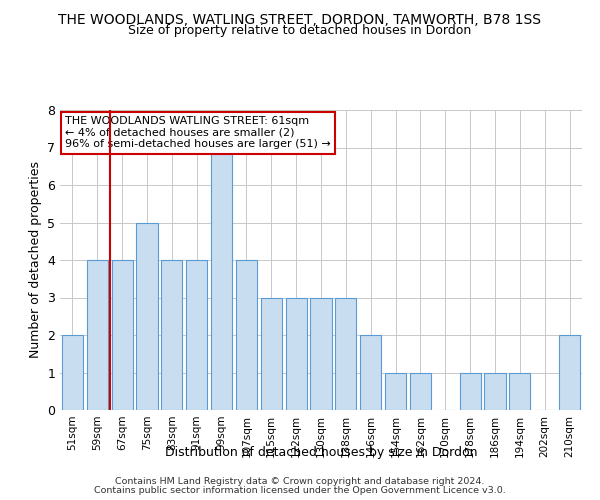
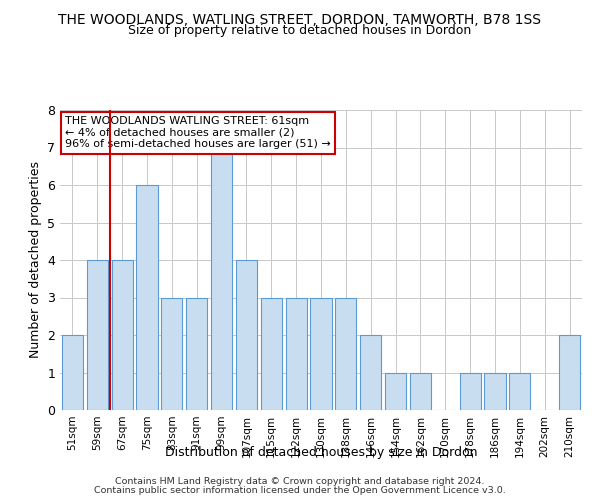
75sqm: 5 -> 6
83sqm: 4 -> 3
91sqm: 4 -> 3
